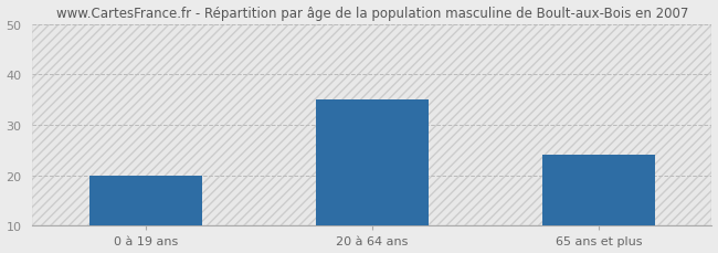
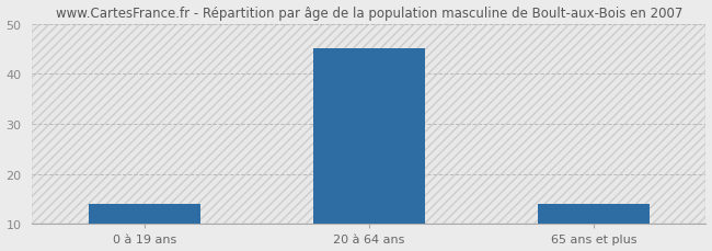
0 à 19 ans: 20 -> 14
20 à 64 ans: 35 -> 45
65 ans et plus: 24 -> 14
